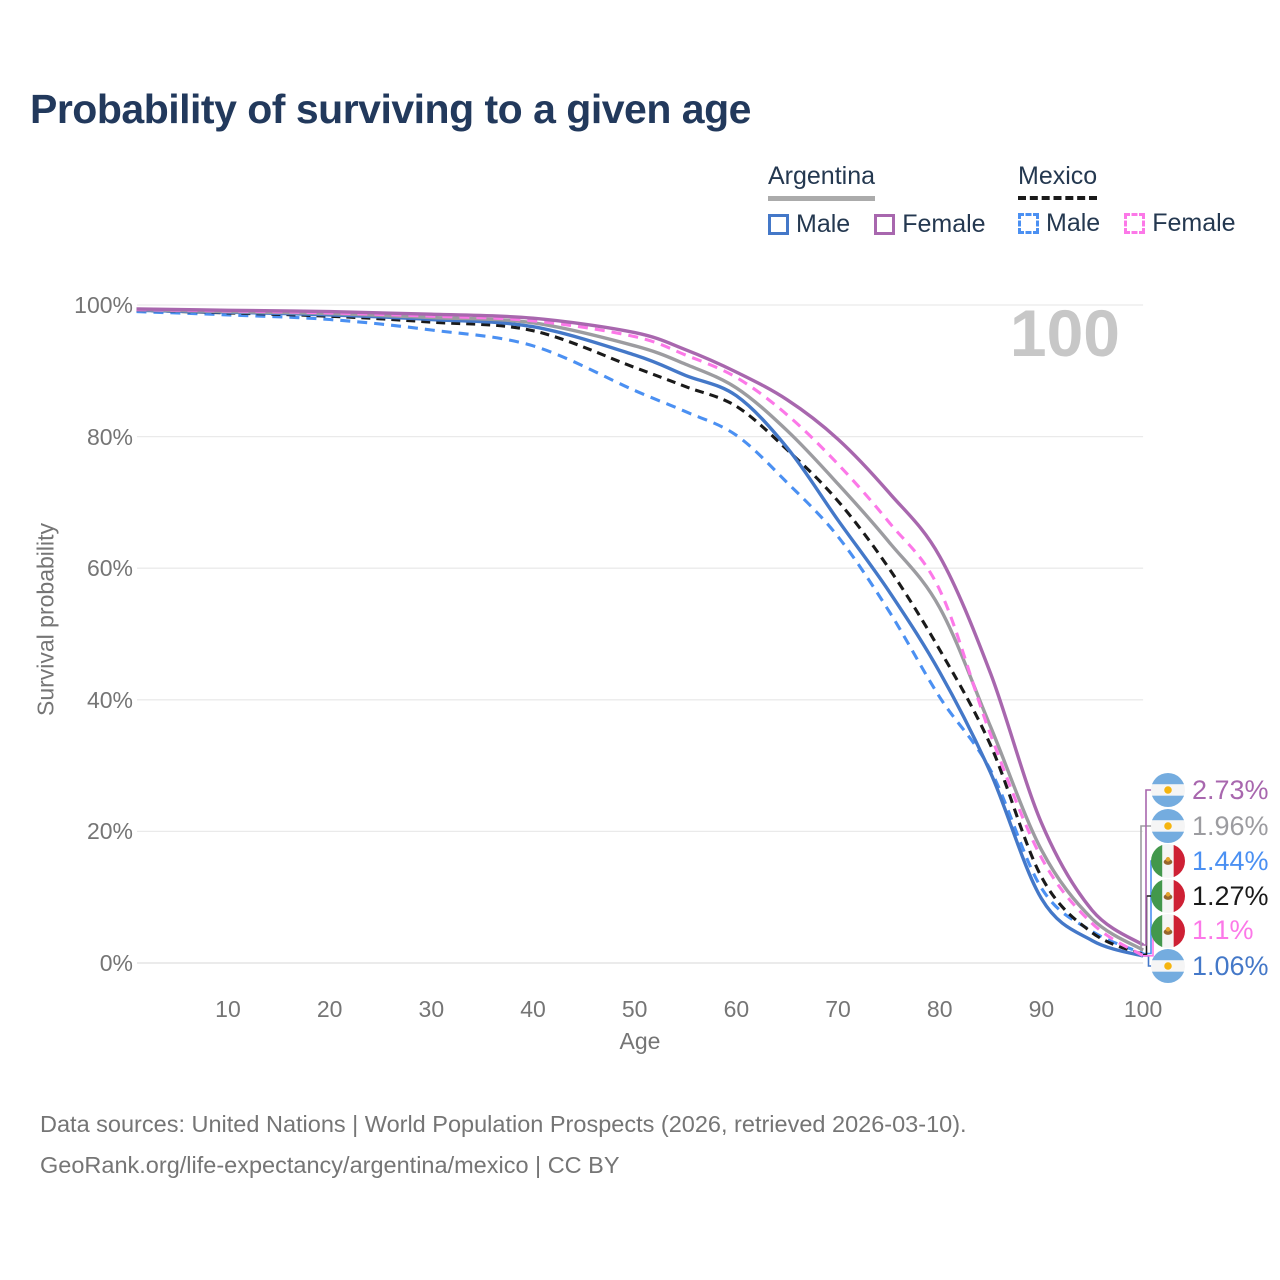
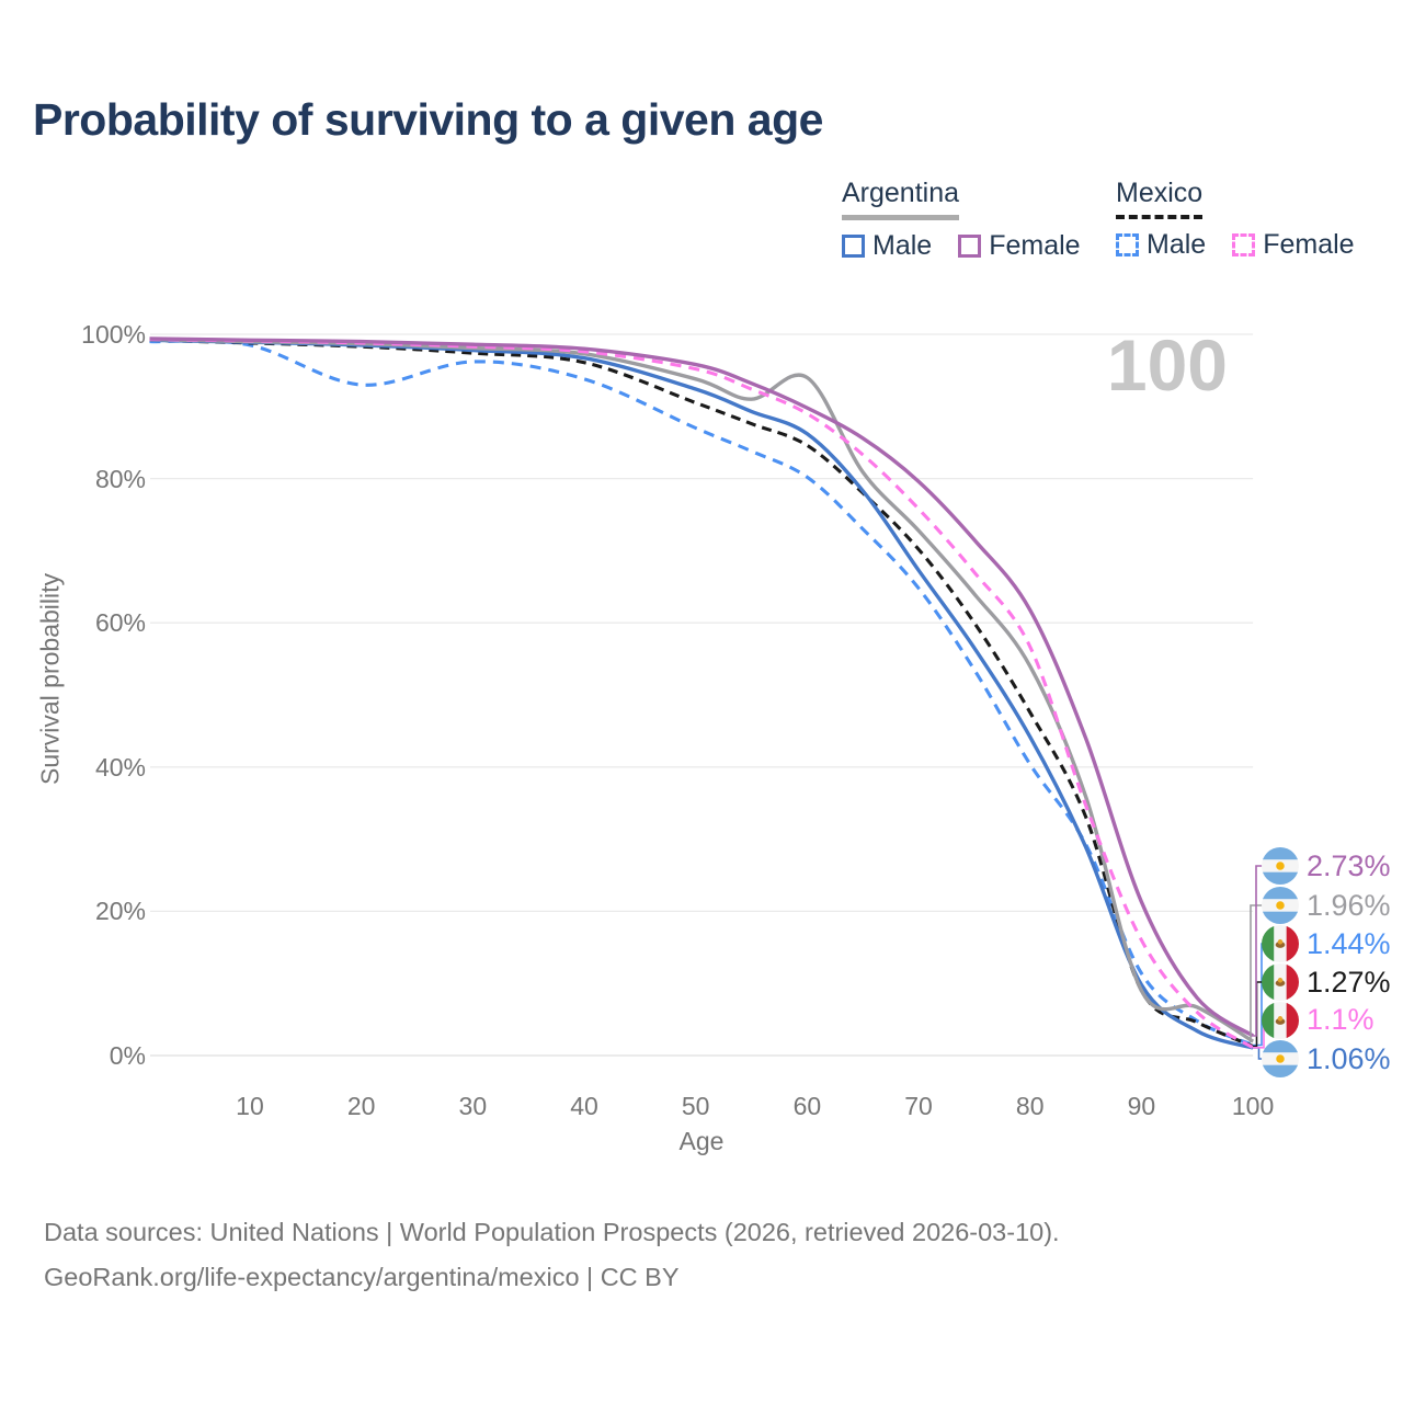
Mexico Male/20: 98% -> 93%
Argentina/60: 87% -> 94%
Mexico/90: 13% -> 9%
Argentina/90: 17% -> 9%
